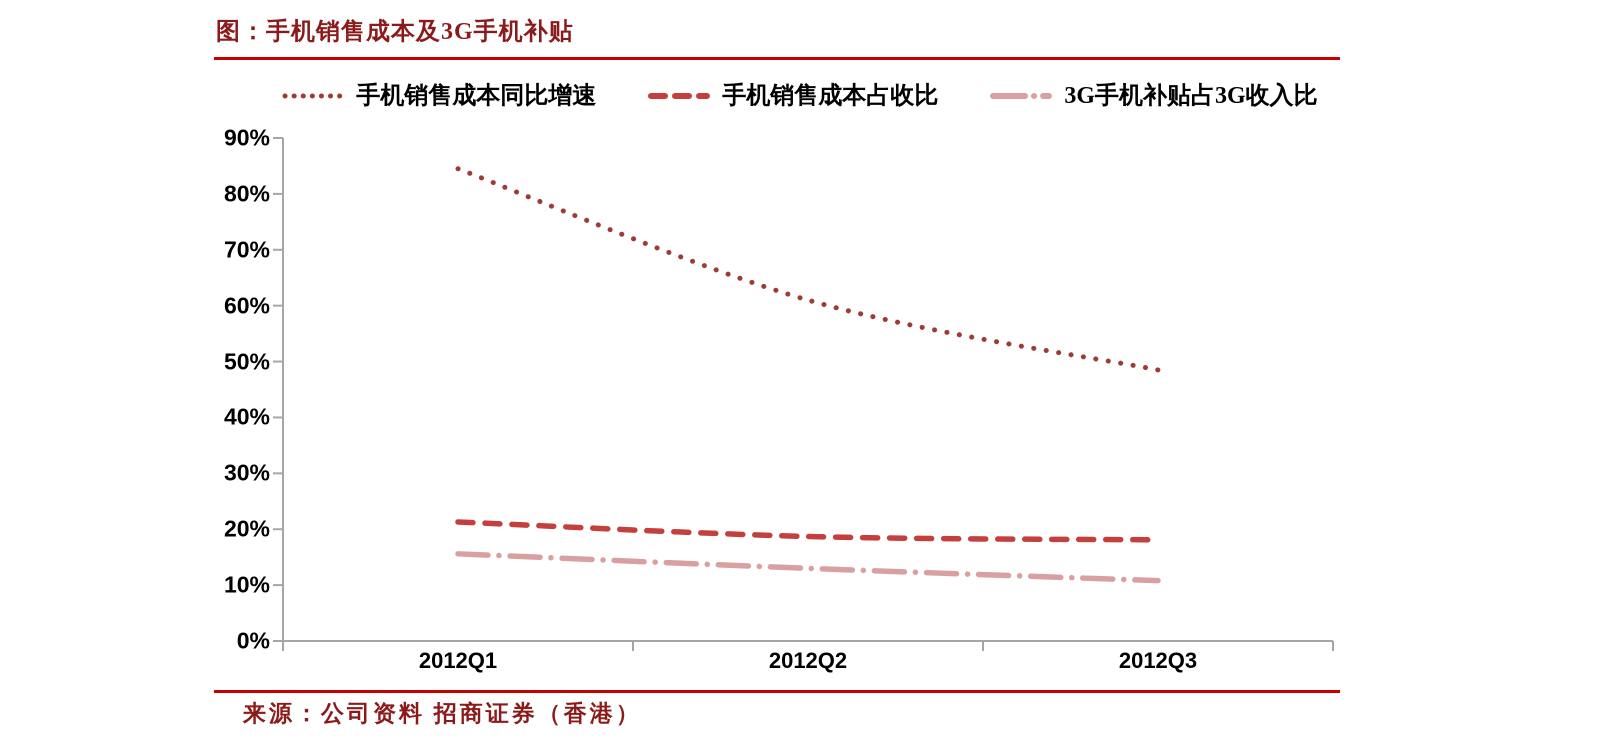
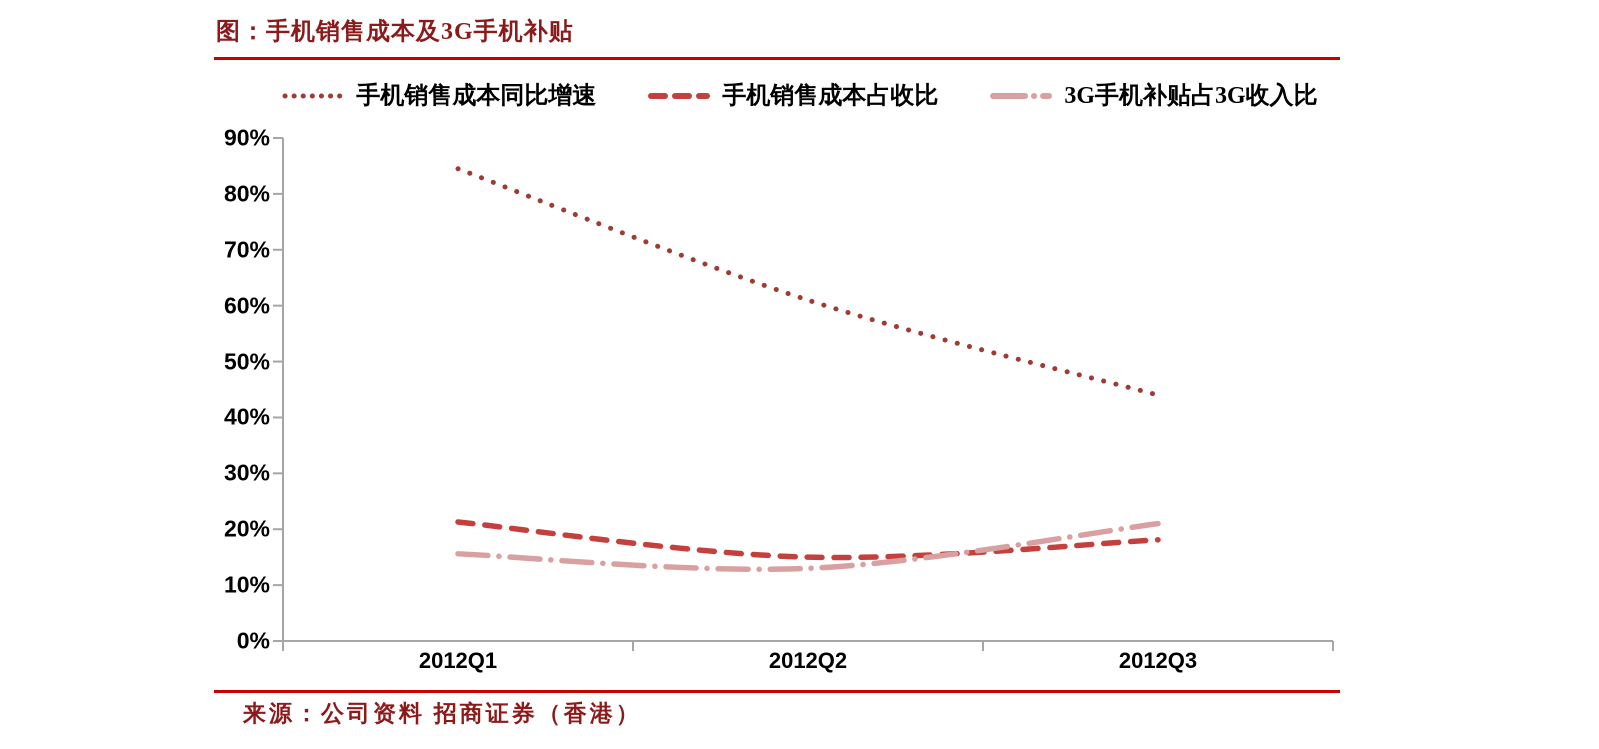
手机销售成本占收比/2012Q2: 19% -> 15%
手机销售成本同比增速/2012Q3: 48% -> 44%
3G手机补贴占3G收入比/2012Q3: 11% -> 21%
